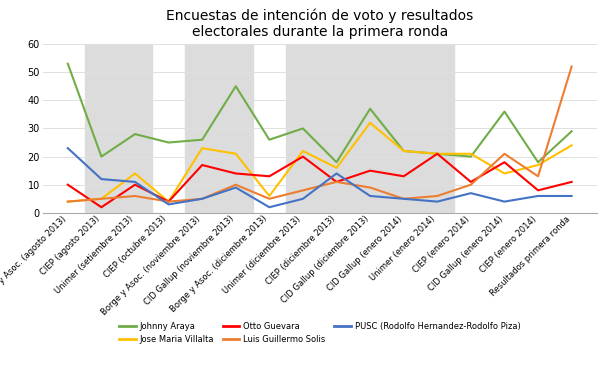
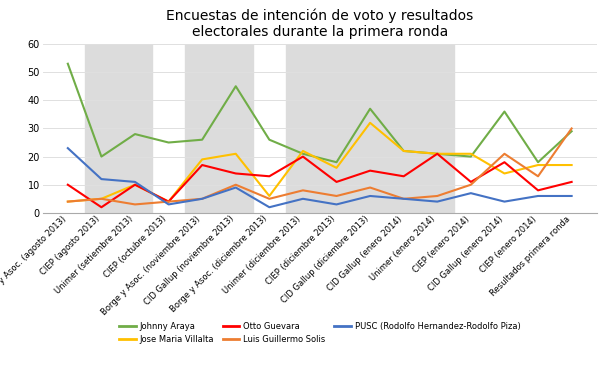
Jose Maria Villalta/Unimer (setiembre 2013): 14 -> 10
Luis Guillermo Solis/Unimer (setiembre 2013): 6 -> 3
Jose Maria Villalta/Borge y Asoc. (noviembre 2013): 23 -> 19
Johnny Araya/Unimer (diciembre 2013): 30 -> 21
Luis Guillermo Solis/CIEP (diciembre 2013): 11 -> 6
PUSC (Rodolfo Hernandez-Rodolfo Piza)/CIEP (diciembre 2013): 14 -> 3
Jose Maria Villalta/Resultados primera ronda: 24 -> 17
Luis Guillermo Solis/Resultados primera ronda: 52 -> 30
